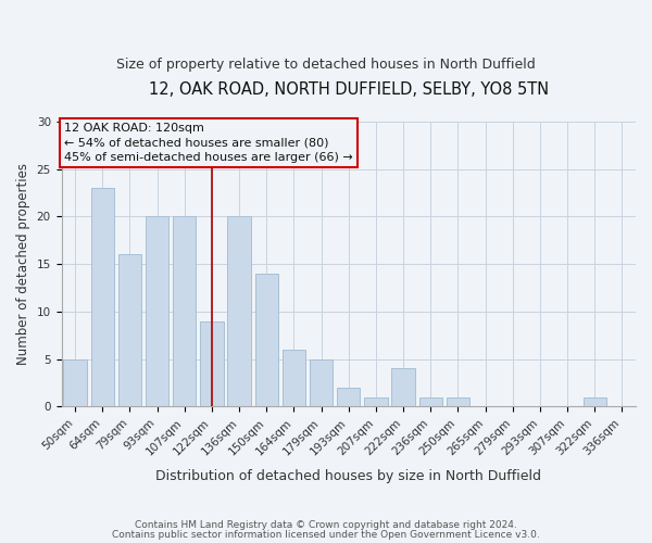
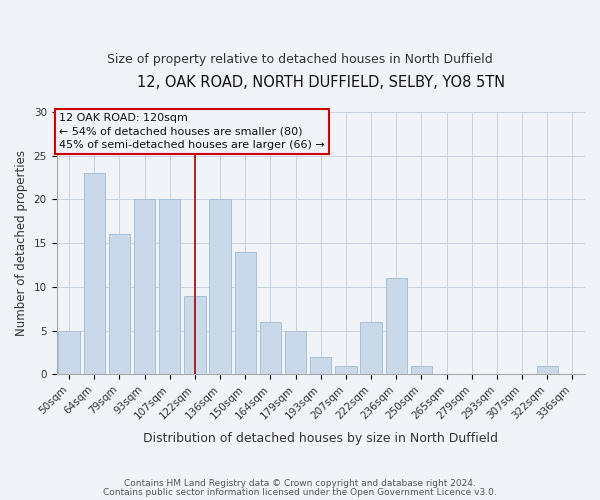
222sqm: 4 -> 6
236sqm: 1 -> 11
